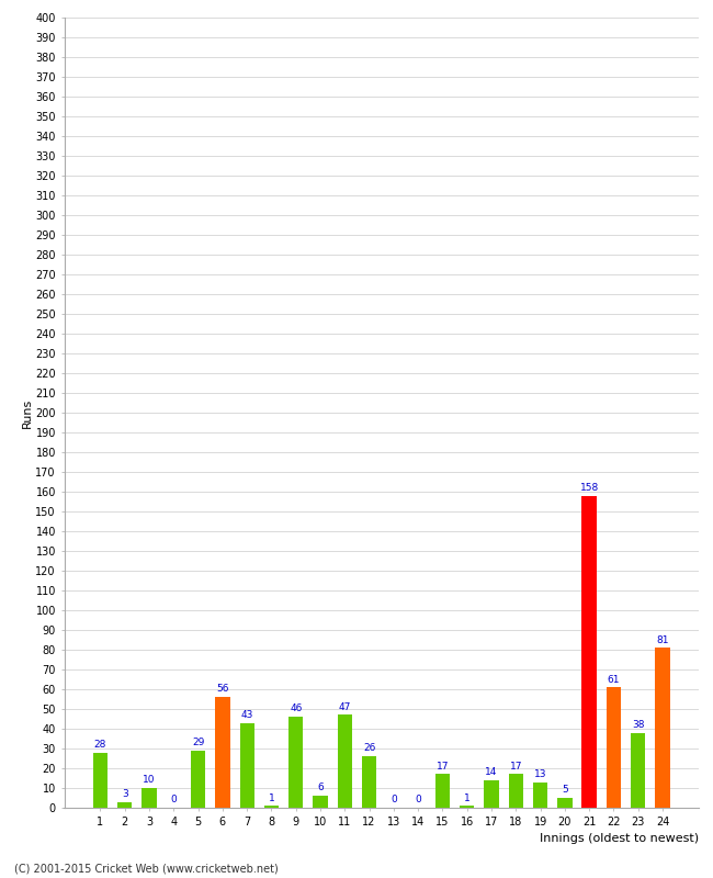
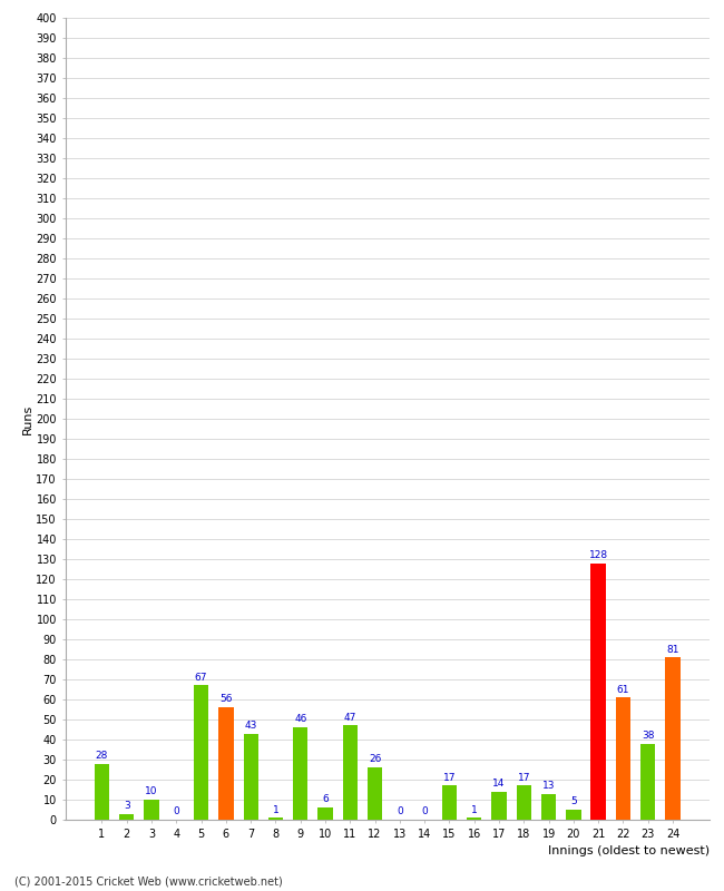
5: 29 -> 67
21: 158 -> 128
